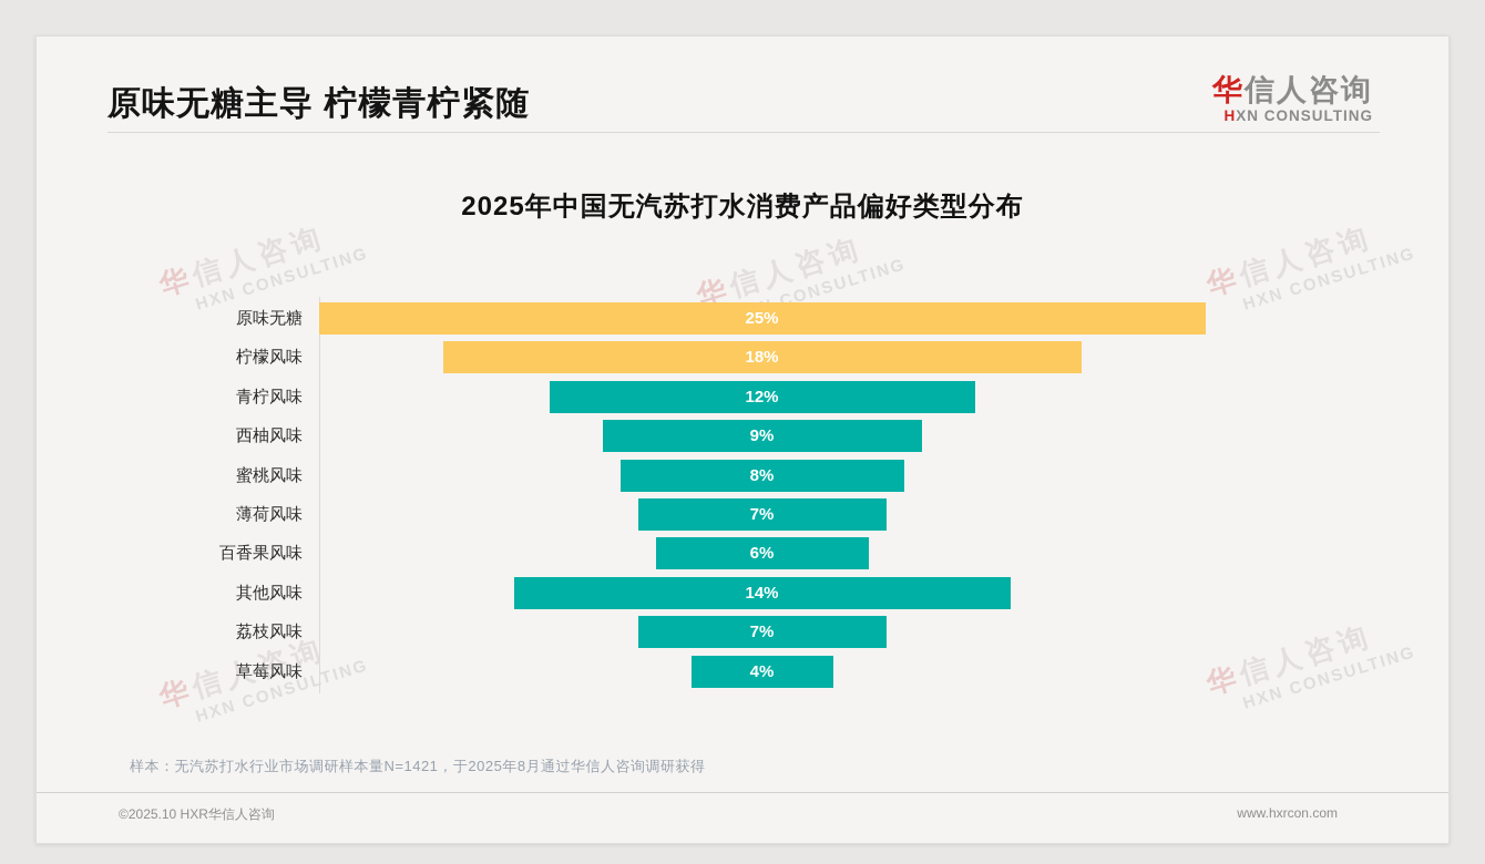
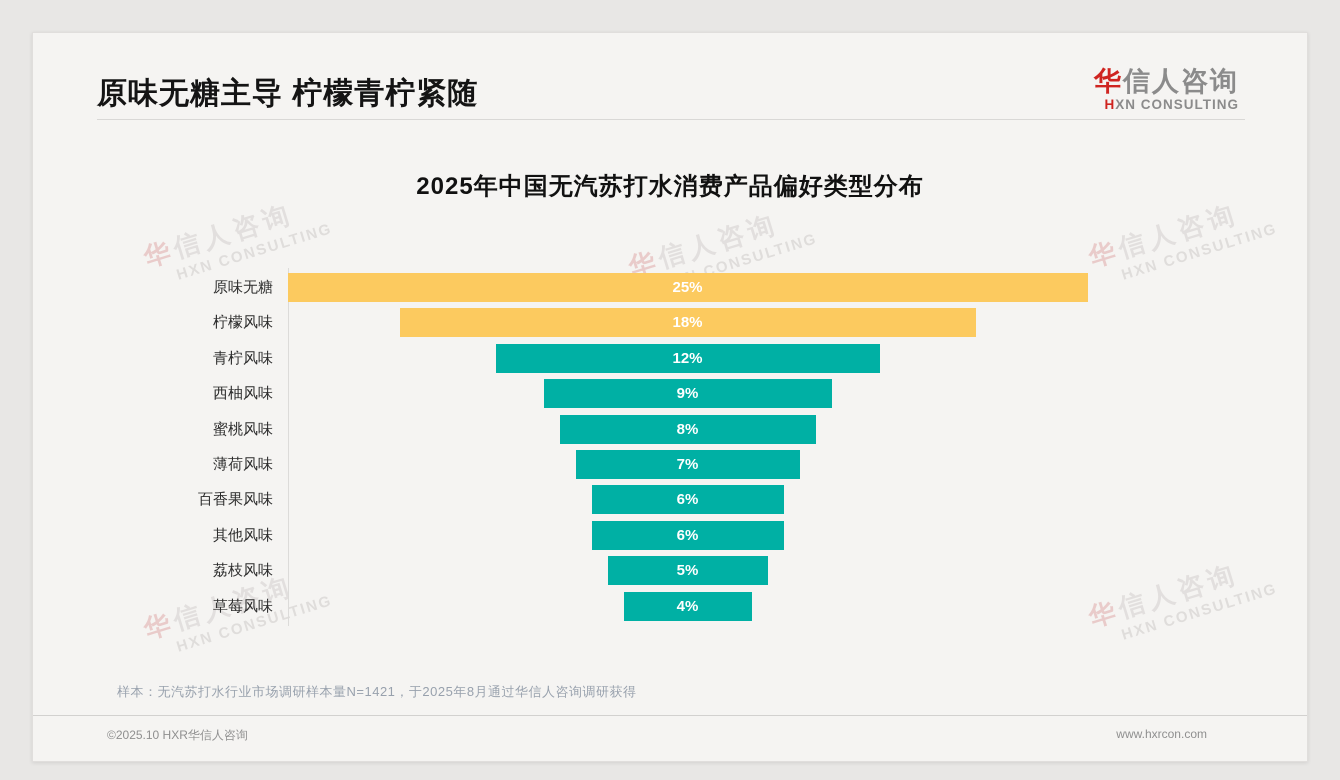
其他风味: 14% -> 6%
荔枝风味: 7% -> 5%
